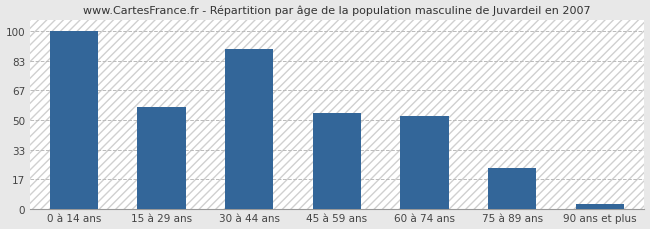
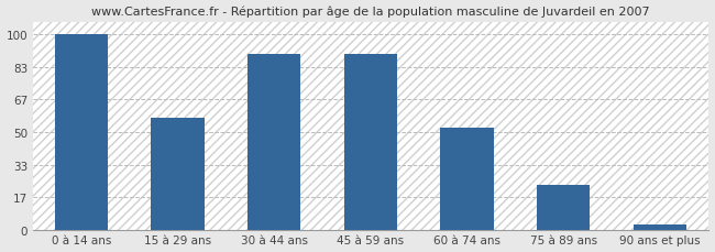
45 à 59 ans: 54 -> 90
